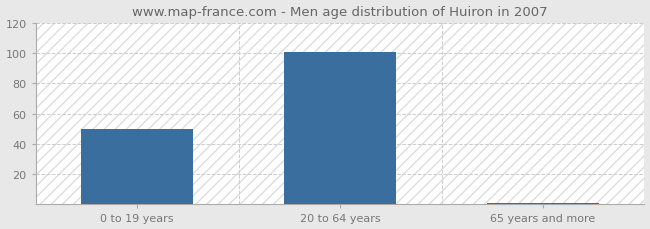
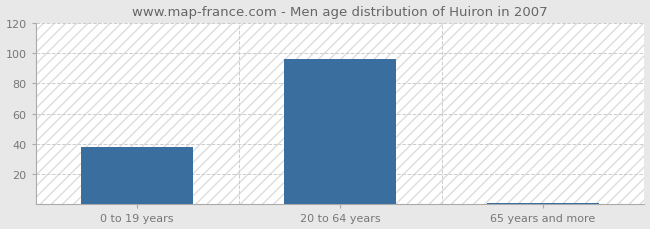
0 to 19 years: 50 -> 38
20 to 64 years: 101 -> 96
